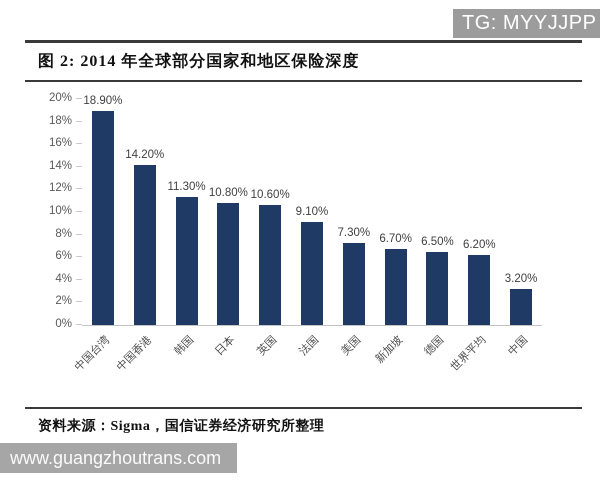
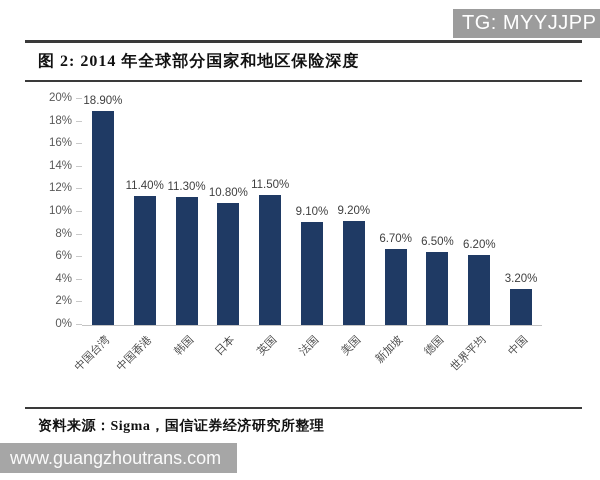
中国香港: 14.20% -> 11.40%
英国: 10.60% -> 11.50%
美国: 7.30% -> 9.20%
